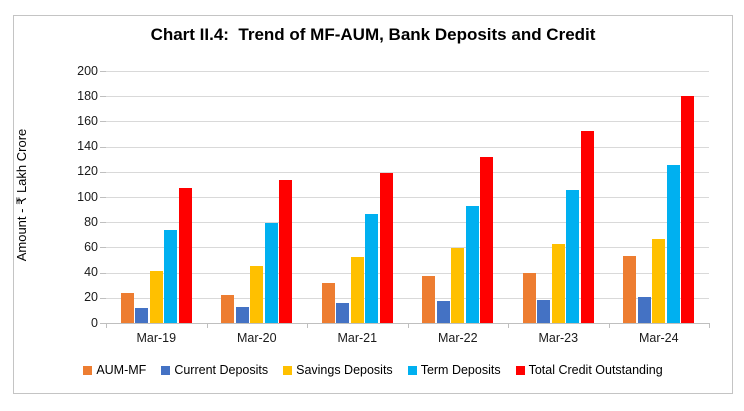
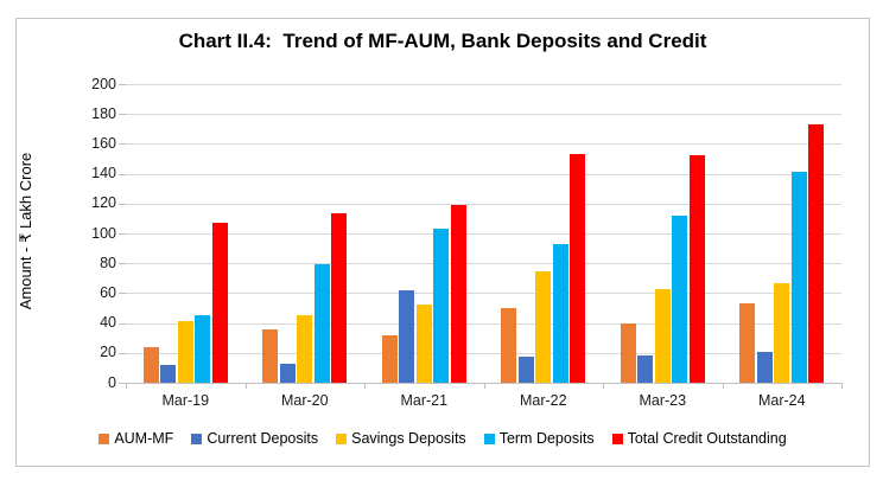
Term Deposits/Mar-19: 74 -> 45
AUM-MF/Mar-20: 22 -> 36
Current Deposits/Mar-21: 16 -> 62
Term Deposits/Mar-21: 86 -> 103
AUM-MF/Mar-22: 38 -> 50
Savings Deposits/Mar-22: 59 -> 75
Total Credit Outstanding/Mar-22: 132 -> 153
Term Deposits/Mar-23: 106 -> 112
Term Deposits/Mar-24: 126 -> 141
Total Credit Outstanding/Mar-24: 180 -> 173
